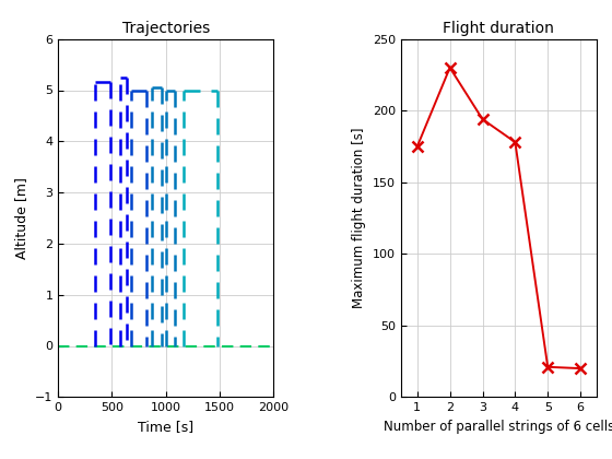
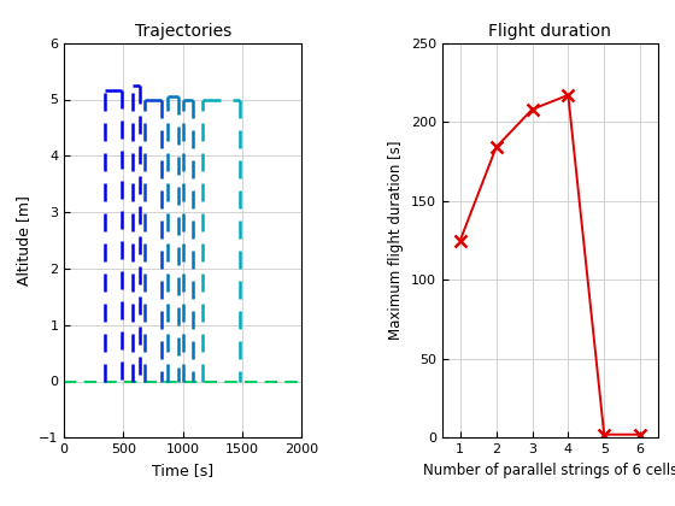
1: 175 -> 125
2: 230 -> 184
3: 194 -> 208
4: 178 -> 217
5: 21 -> 2
6: 20 -> 2
